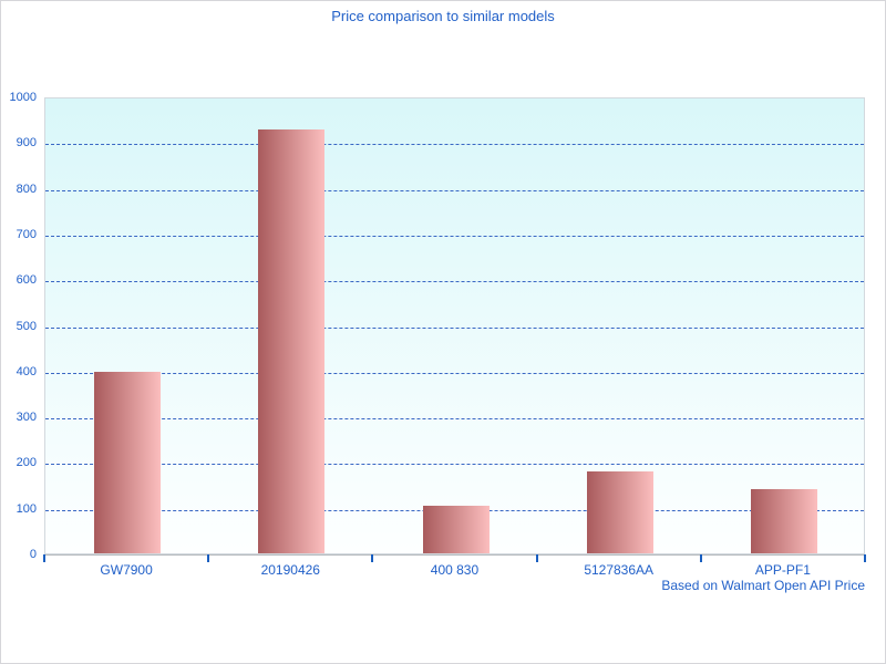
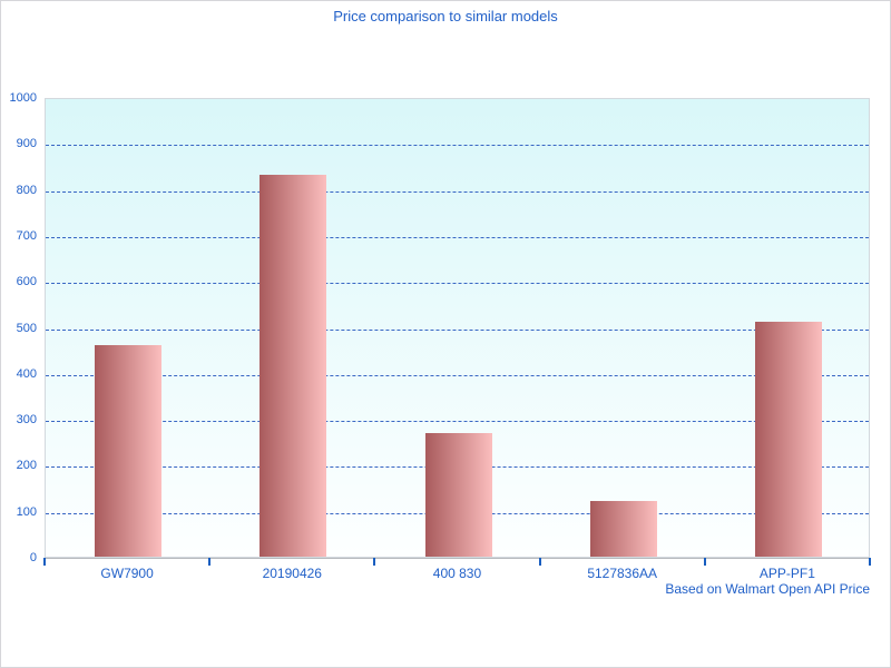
GW7900: 400 -> 460
20190426: 930 -> 830
400 830: 100 -> 270
5127836AA: 180 -> 120
APP-PF1: 140 -> 510
